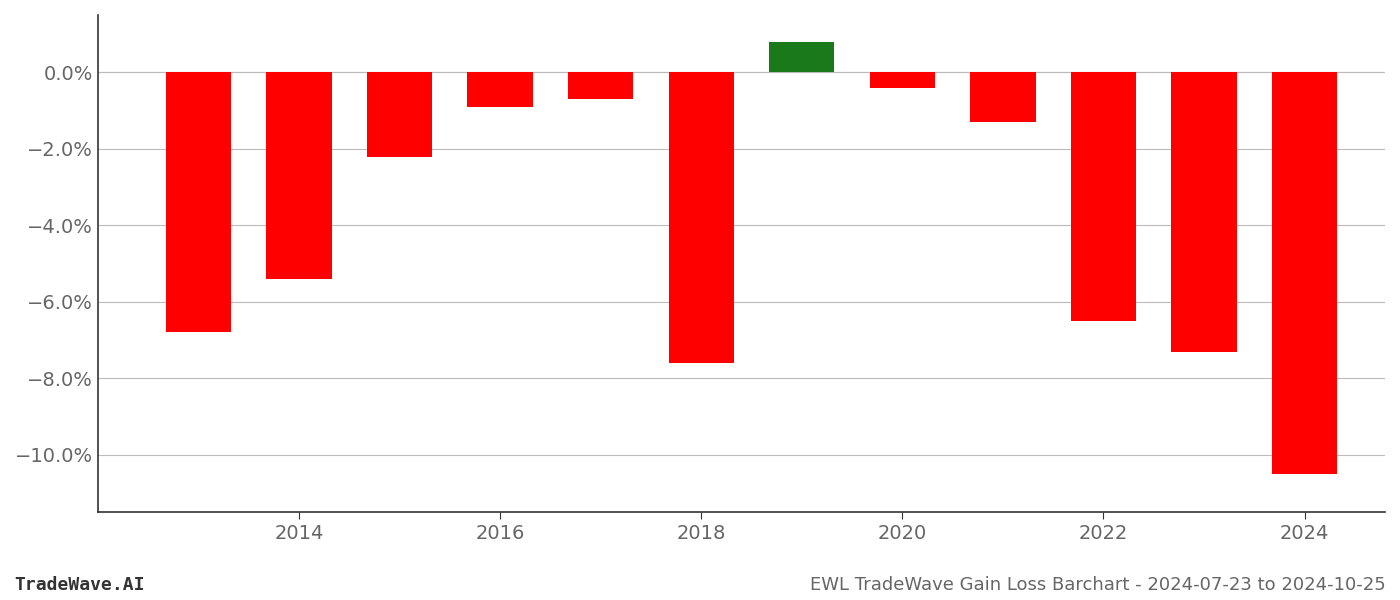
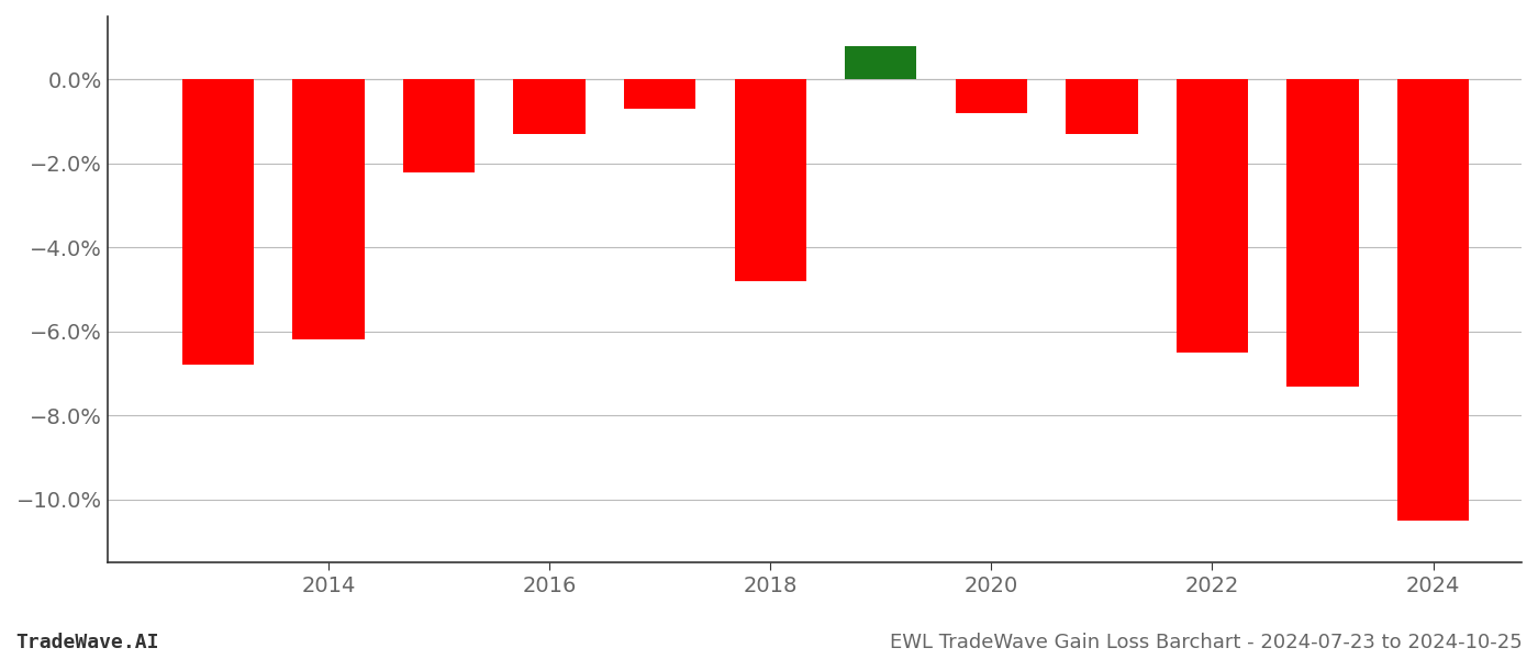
2014: -5.4% -> -6.2%
2016: -0.9% -> -1.3%
2018: -7.6% -> -4.8%
2020: -0.4% -> -0.8%
